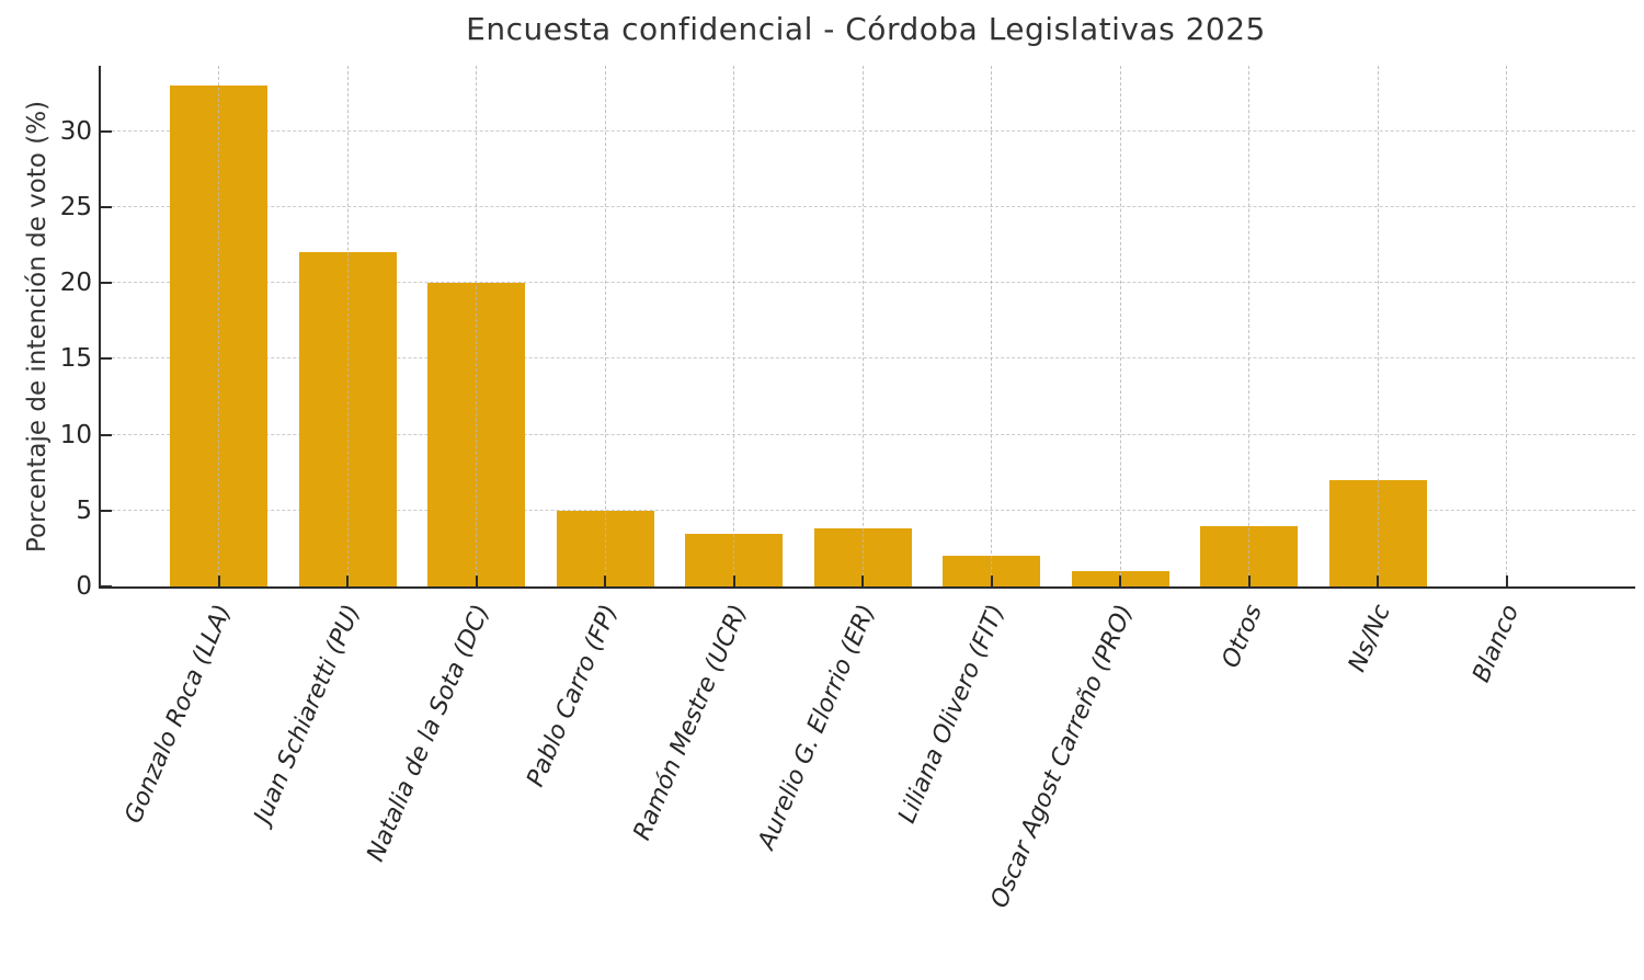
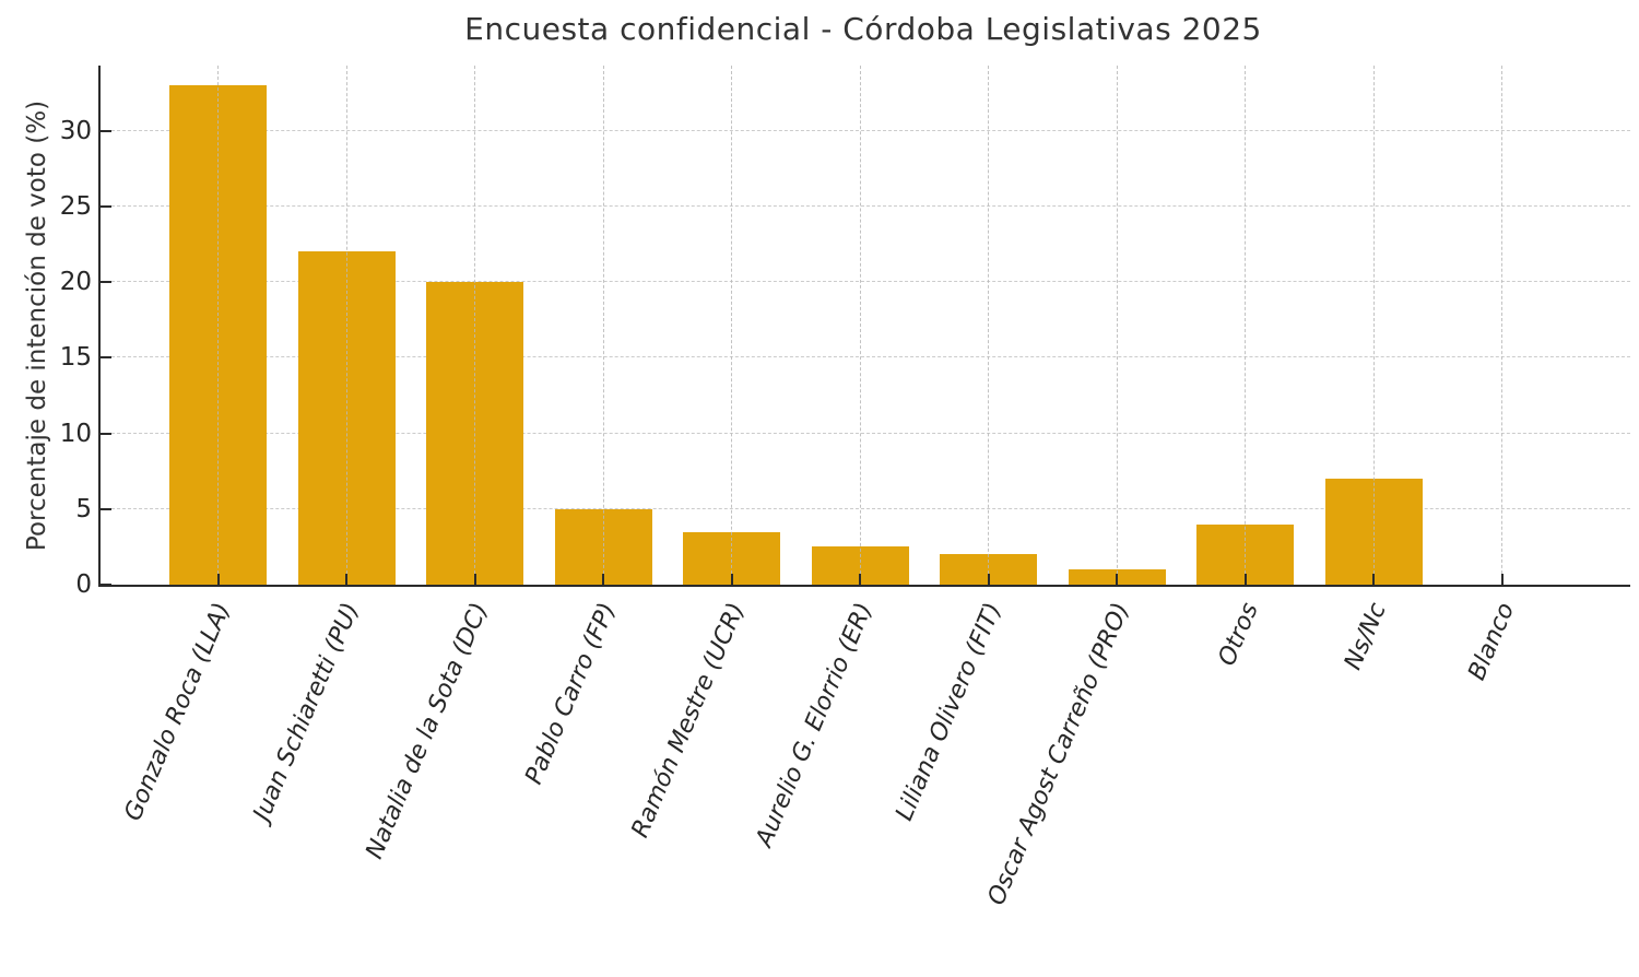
Aurelio G. Elorrio (ER): 3.8 -> 2.5
